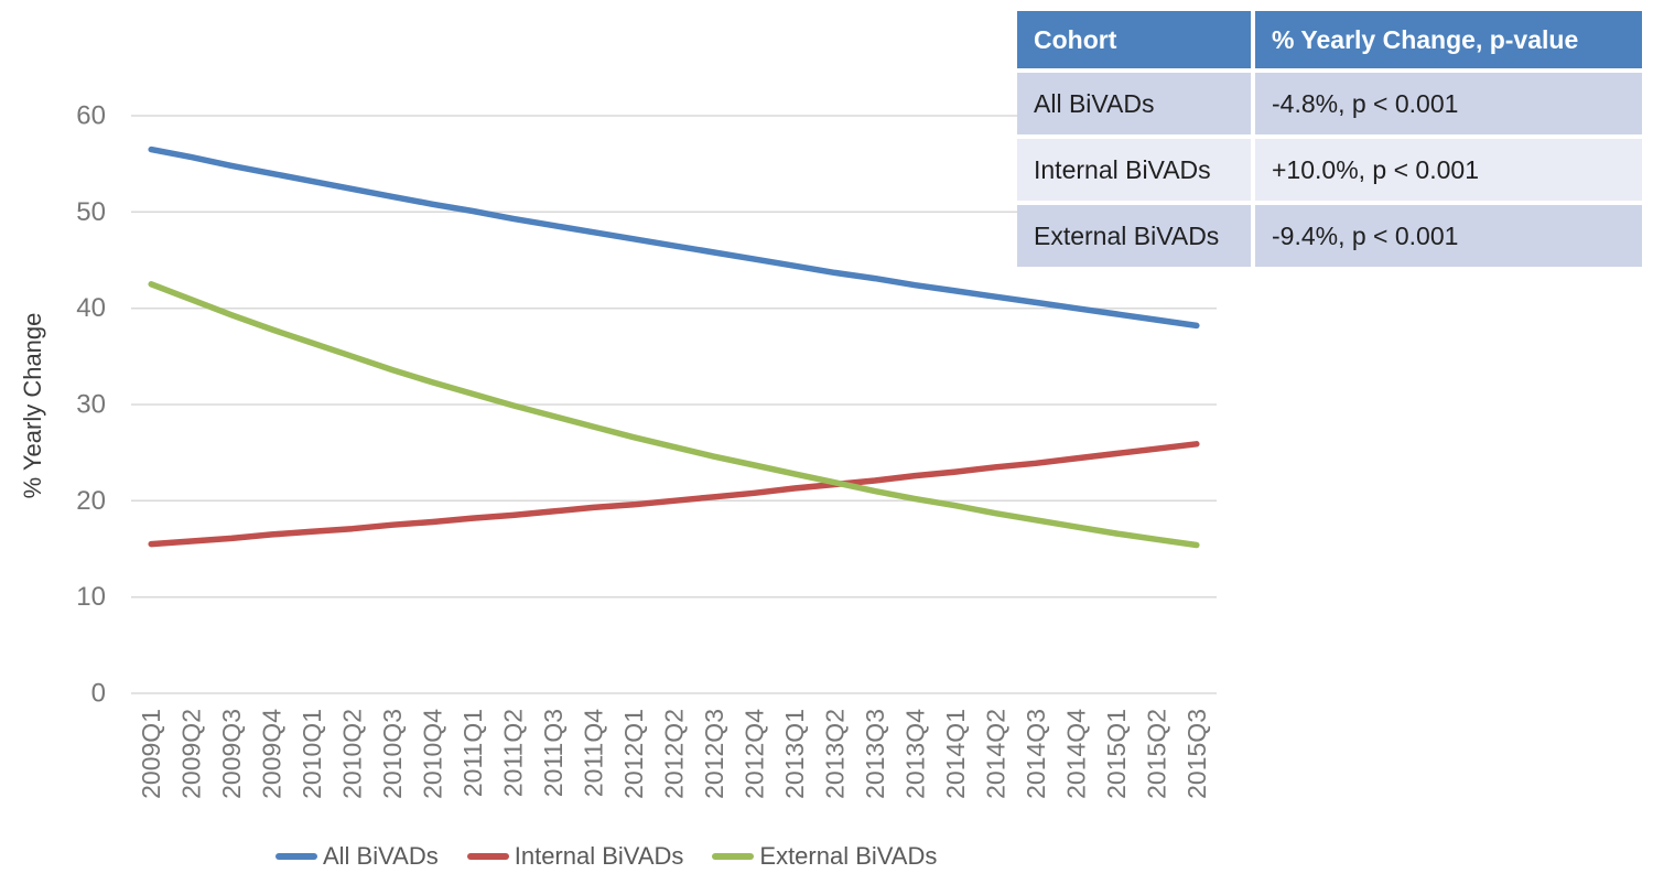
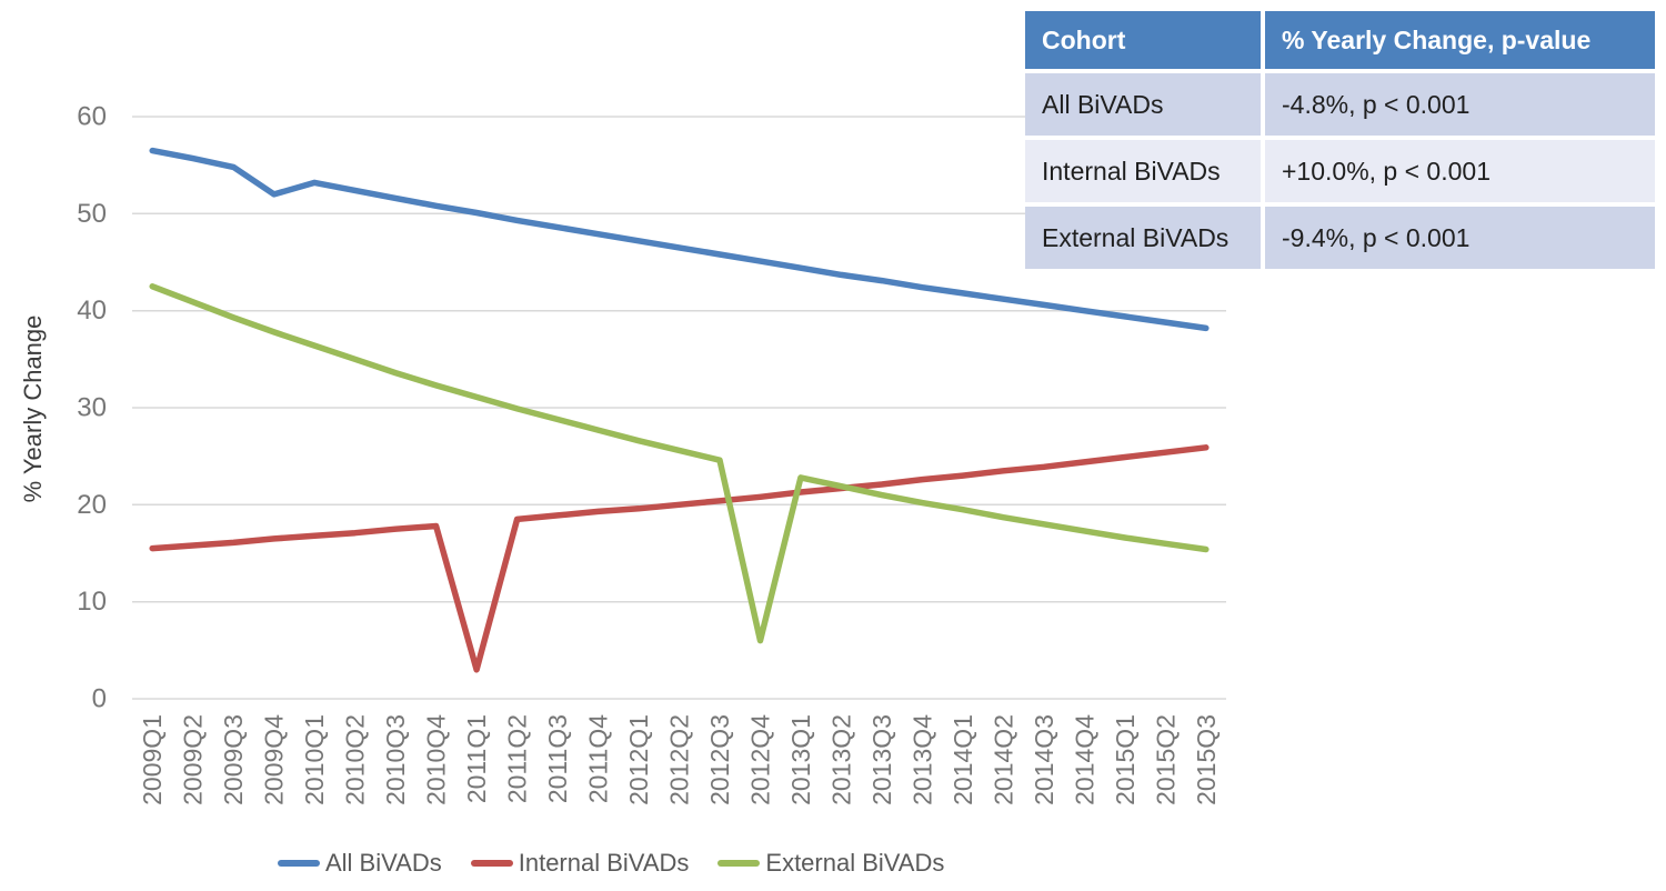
All BiVADs/2009Q4: 54 -> 52
Internal BiVADs/2011Q1: 18 -> 3
External BiVADs/2012Q4: 24 -> 6
